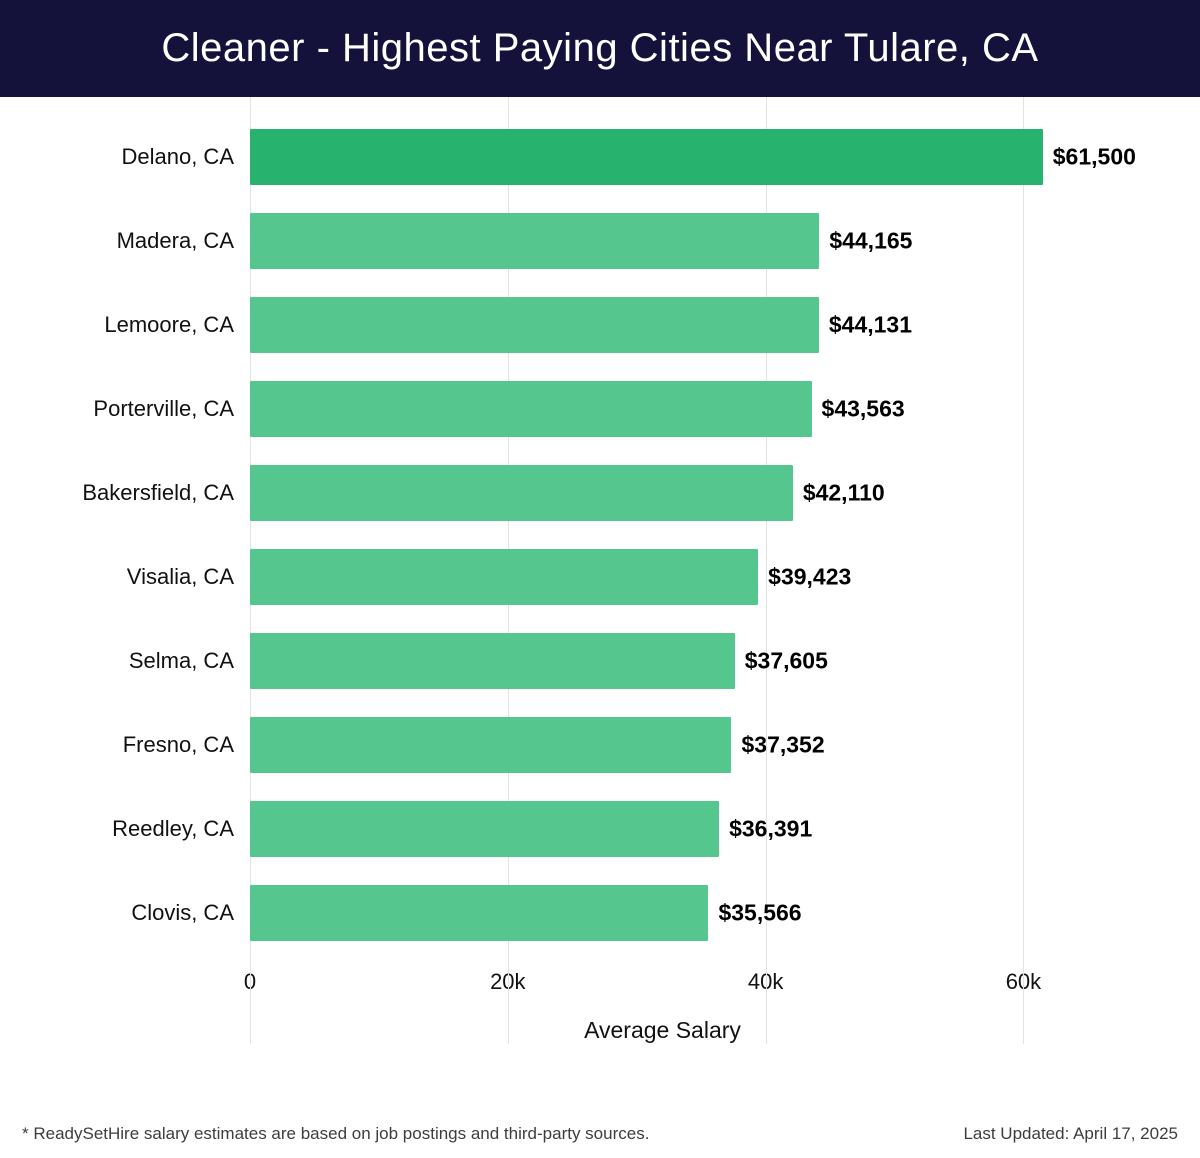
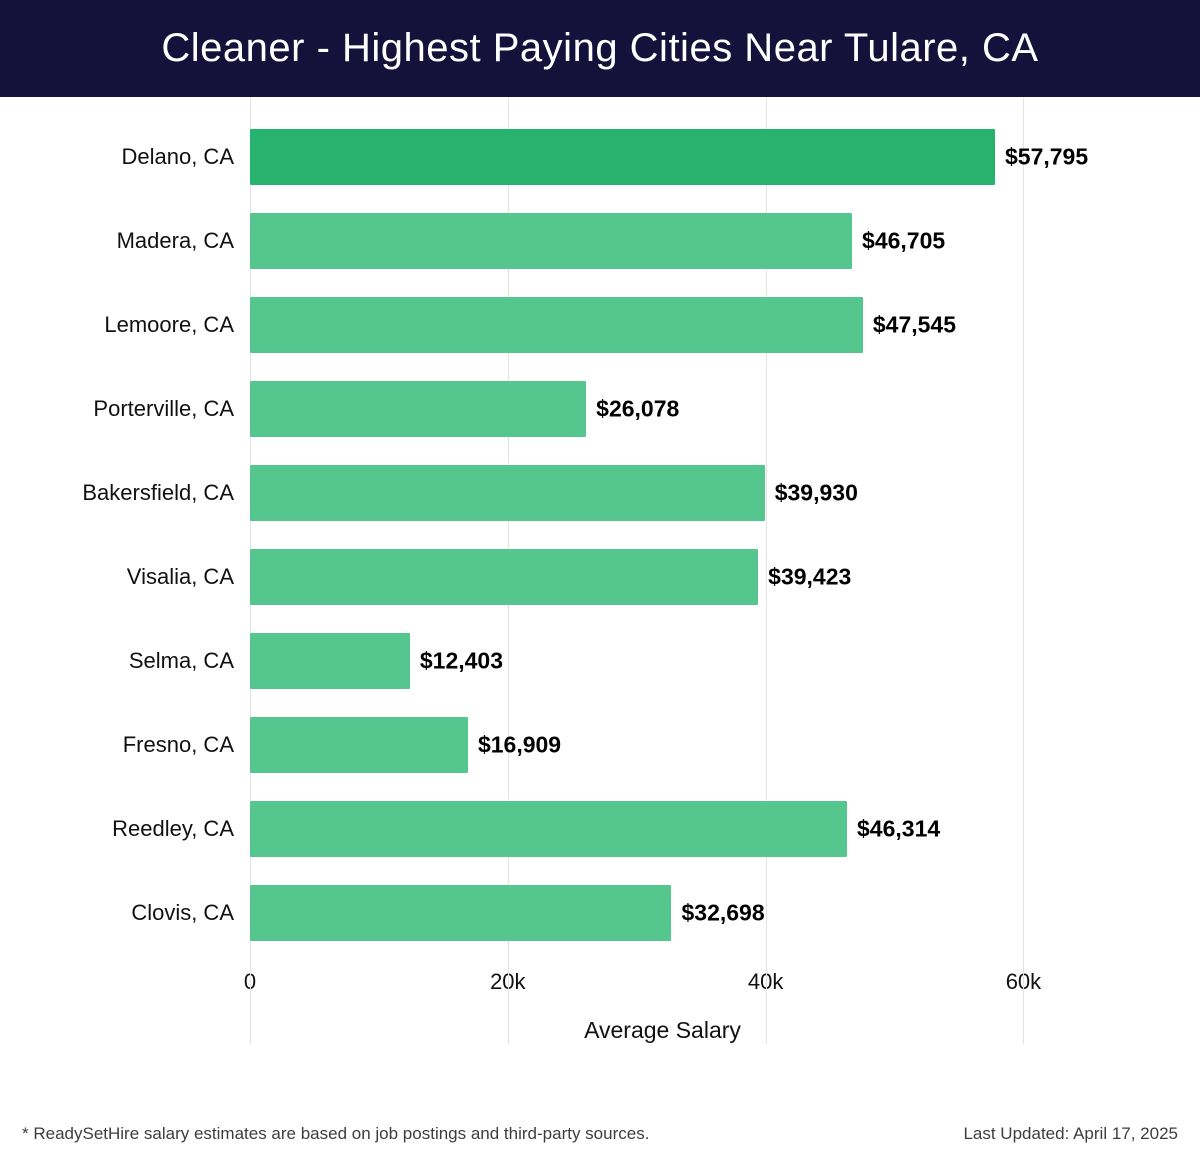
Delano, CA: $61,500 -> $57,795
Madera, CA: $44,165 -> $46,705
Lemoore, CA: $44,131 -> $47,545
Porterville, CA: $43,563 -> $26,078
Bakersfield, CA: $42,110 -> $39,930
Selma, CA: $37,605 -> $12,403
Fresno, CA: $37,352 -> $16,909
Reedley, CA: $36,391 -> $46,314
Clovis, CA: $35,566 -> $32,698
